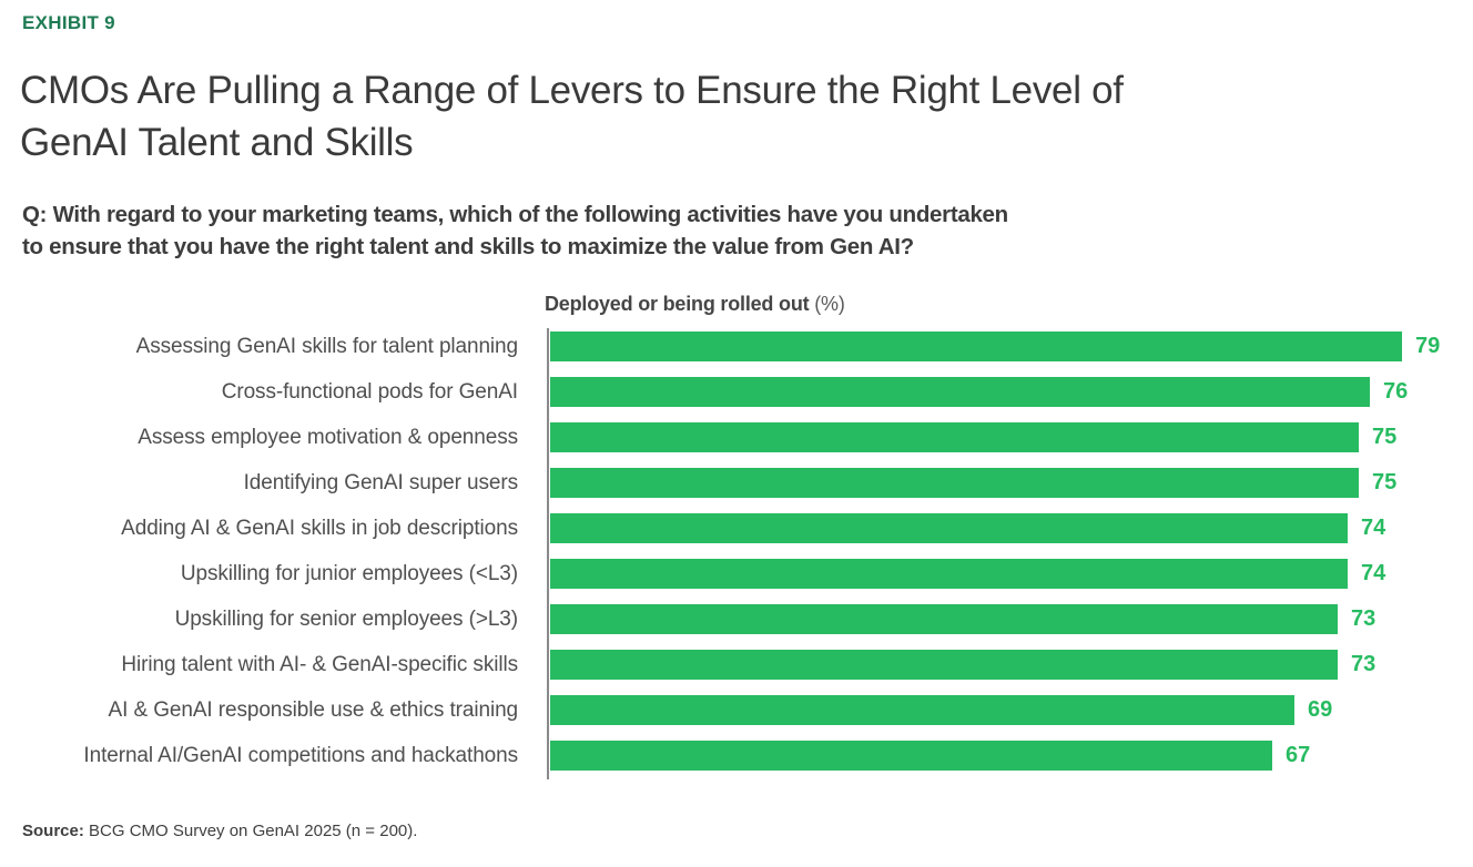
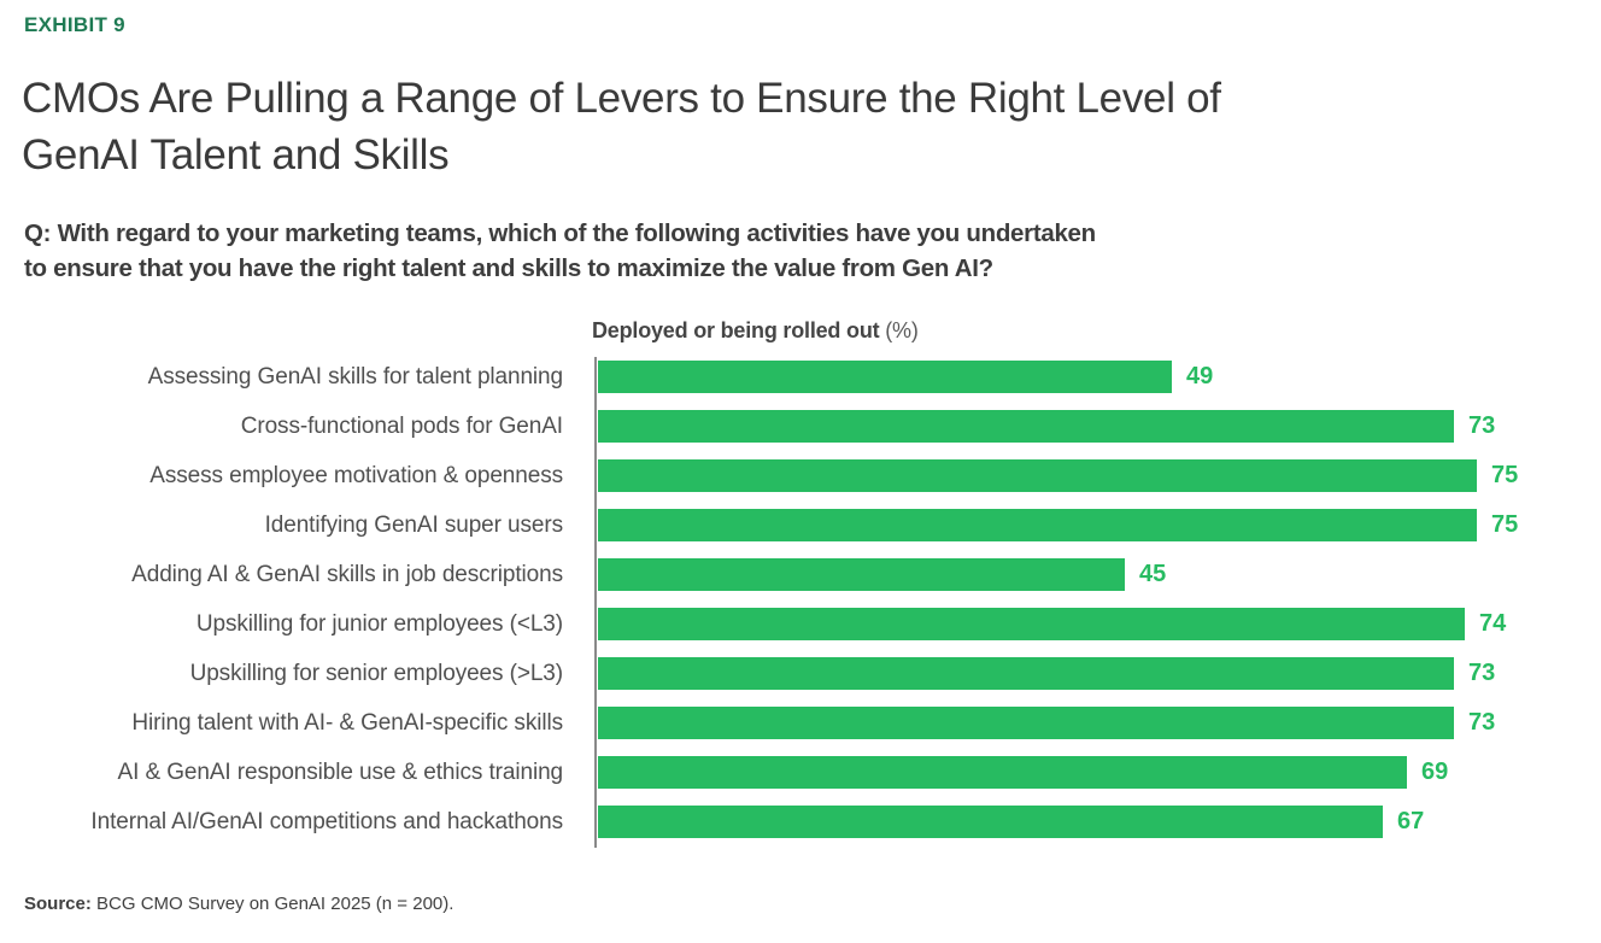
Assessing GenAI skills for talent planning: 79 -> 49
Cross-functional pods for GenAI: 76 -> 73
Adding AI & GenAI skills in job descriptions: 74 -> 45
